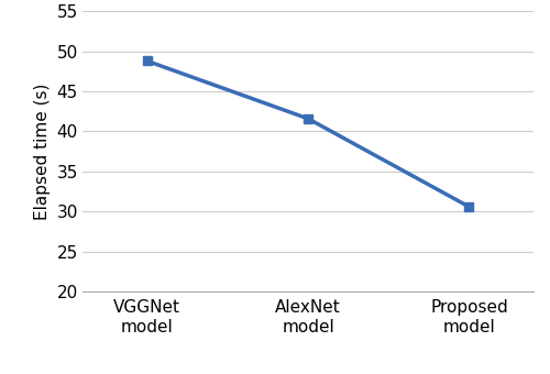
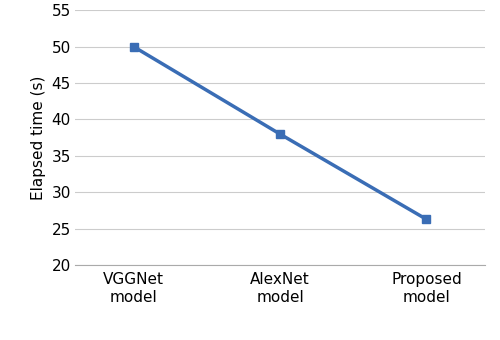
VGGNet model: 48.8 -> 50.0
AlexNet model: 41.6 -> 38.0
Proposed model: 30.6 -> 26.3
